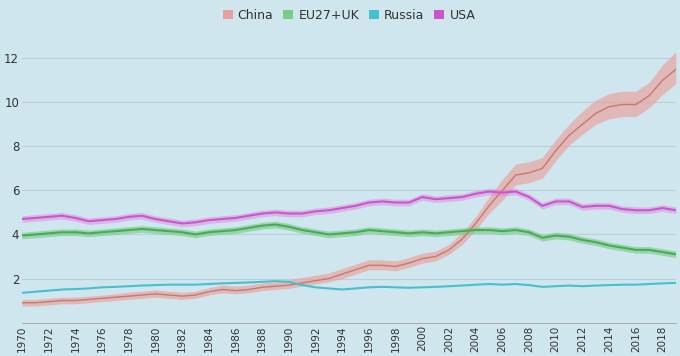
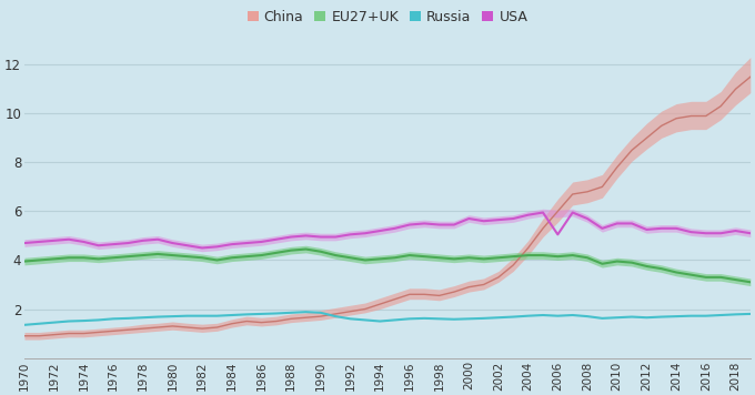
USA/2006: 5.90 -> 5.05
